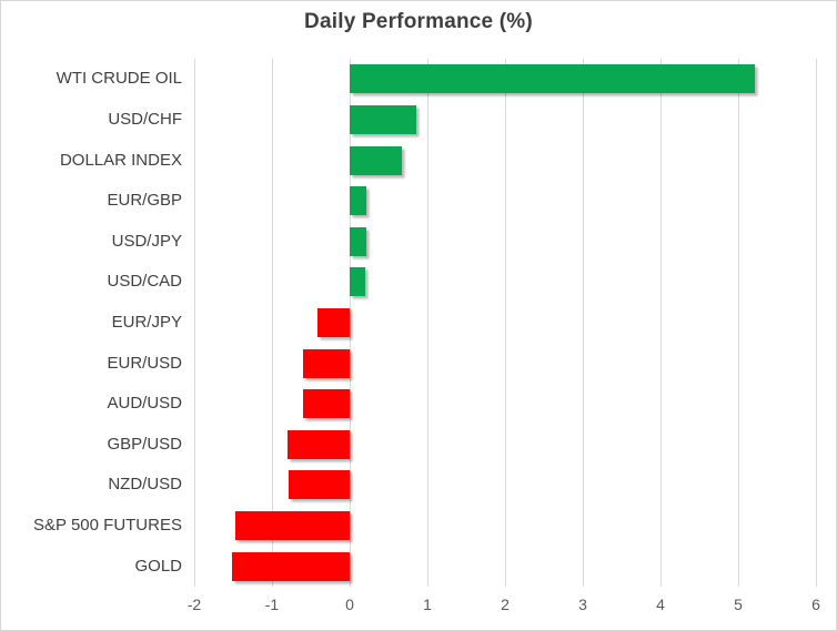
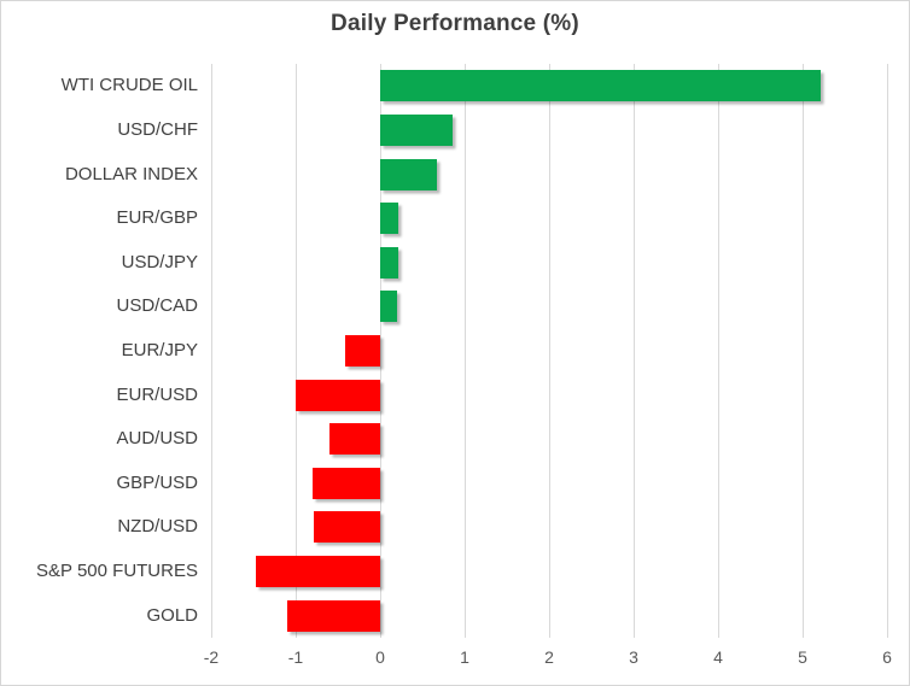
EUR/USD: -0.6 -> -1.0
GOLD: -1.5 -> -1.1
